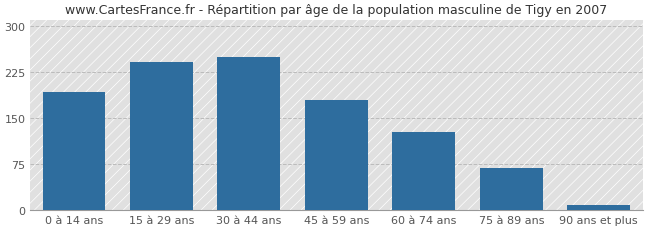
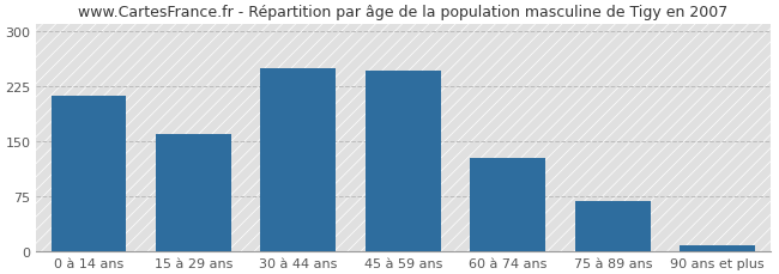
0 à 14 ans: 192 -> 213
15 à 29 ans: 242 -> 160
45 à 59 ans: 180 -> 247
